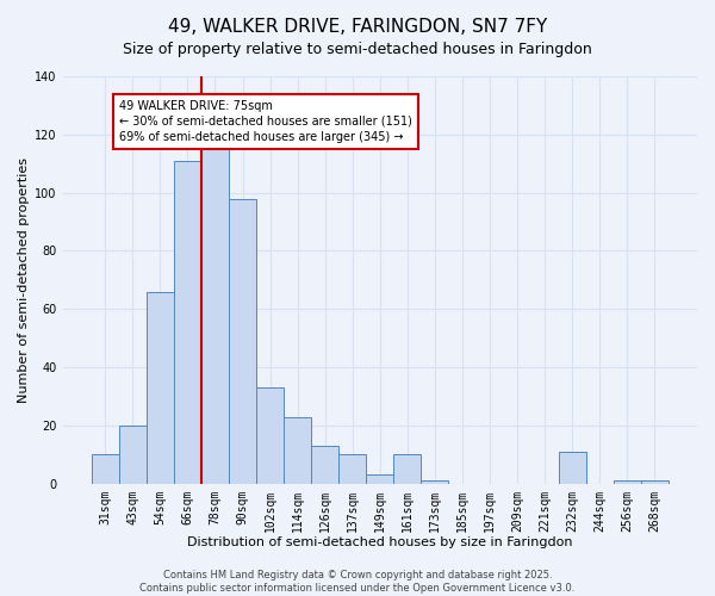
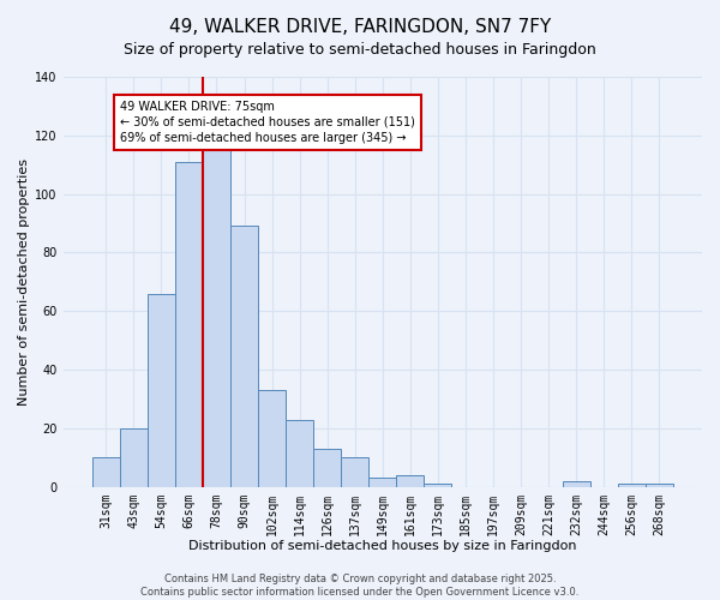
90sqm: 98 -> 89
161sqm: 10 -> 4
232sqm: 11 -> 2
